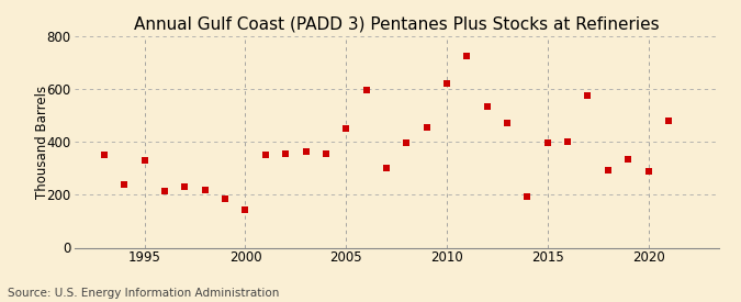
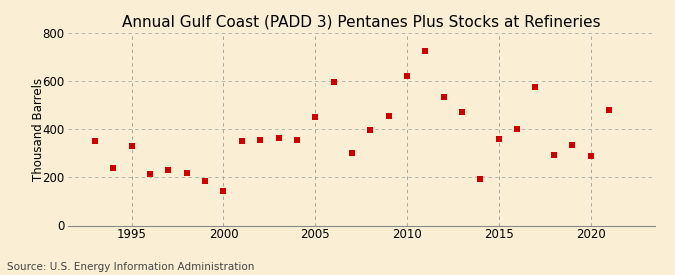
2015: 395 -> 360
